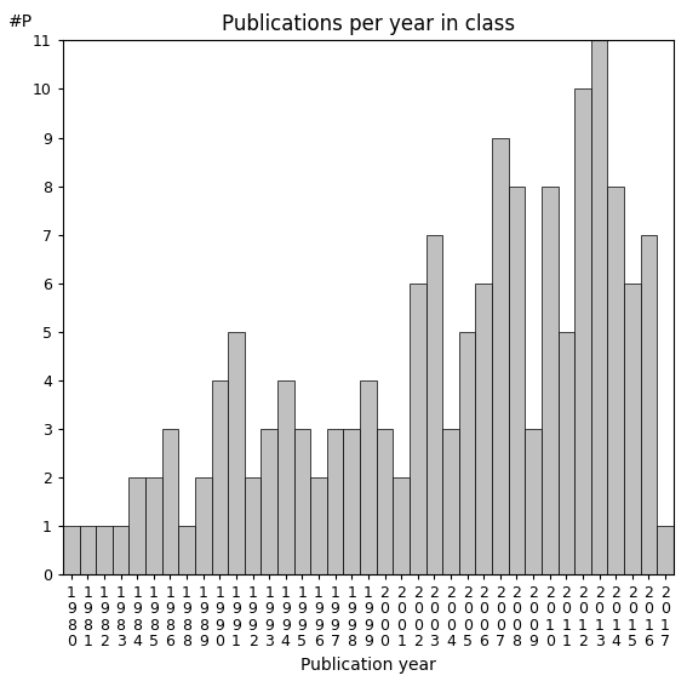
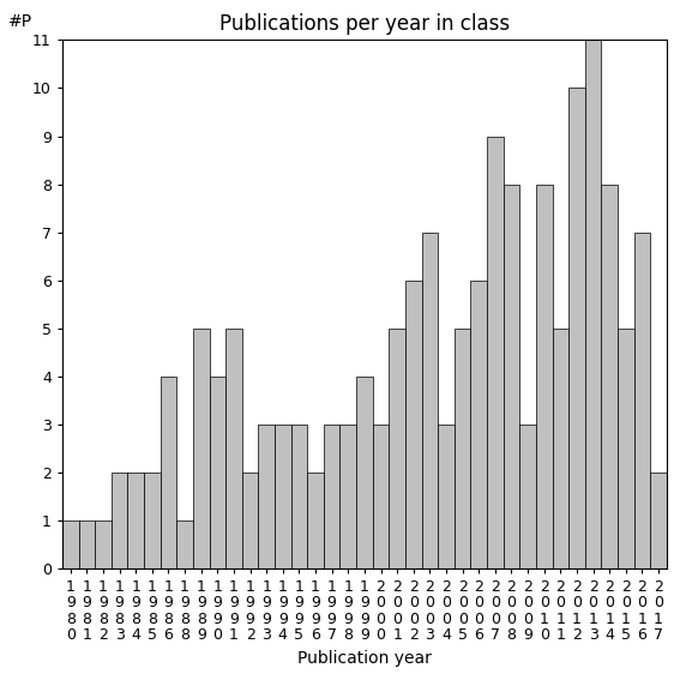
1 9 8 3: 1 -> 2
1 9 8 6: 3 -> 4
1 9 8 9: 2 -> 5
1 9 9 4: 4 -> 3
2 0 0 1: 2 -> 5
2 0 1 5: 6 -> 5
2 0 1 7: 1 -> 2
